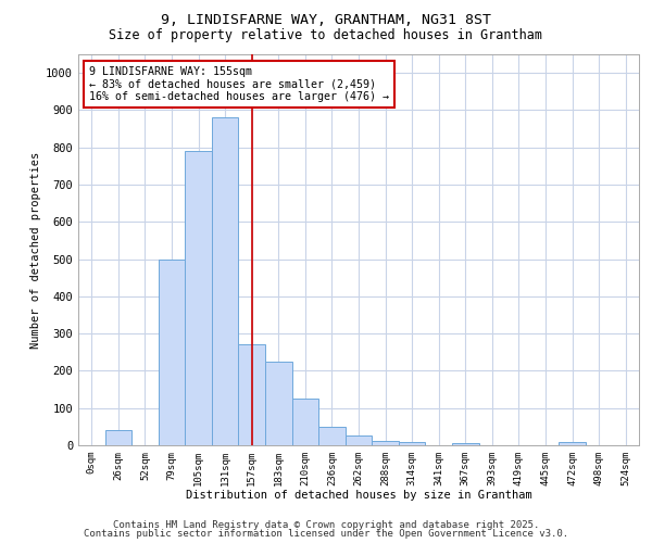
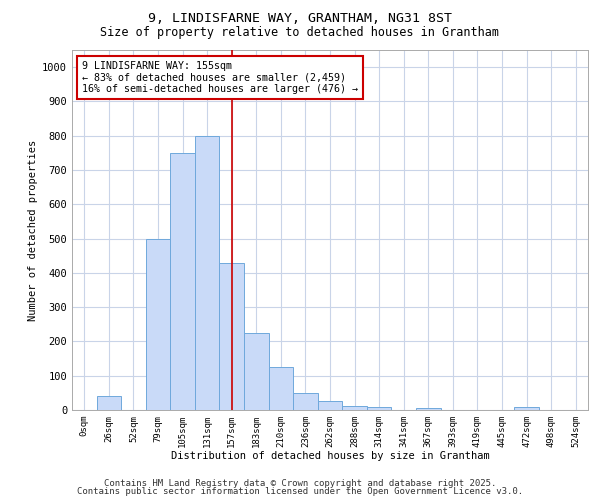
105sqm: 790 -> 750
131sqm: 880 -> 800
157sqm: 270 -> 430
